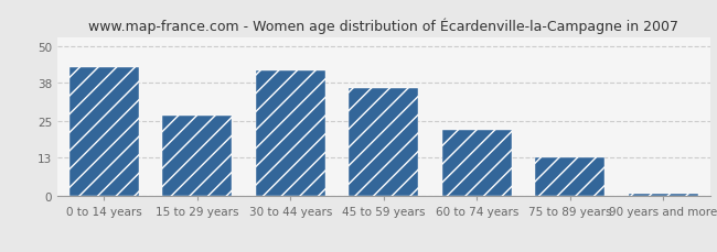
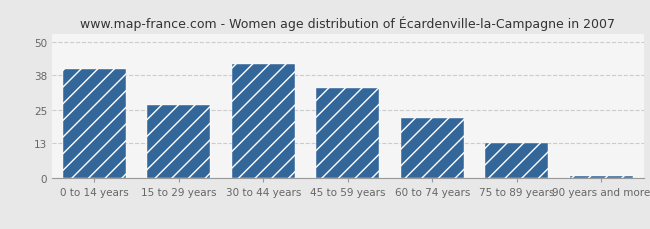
0 to 14 years: 43 -> 40
45 to 59 years: 36 -> 33
